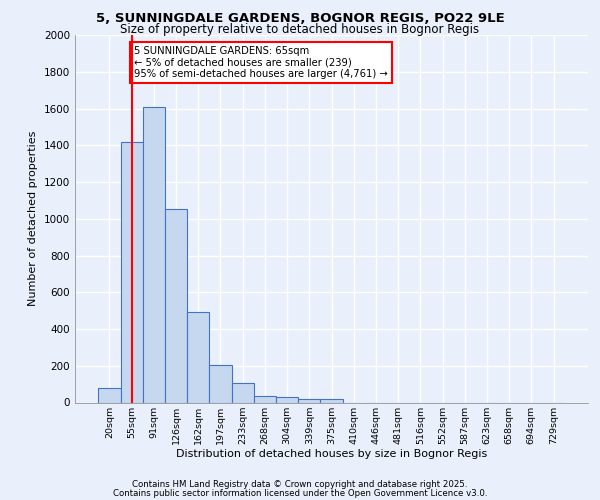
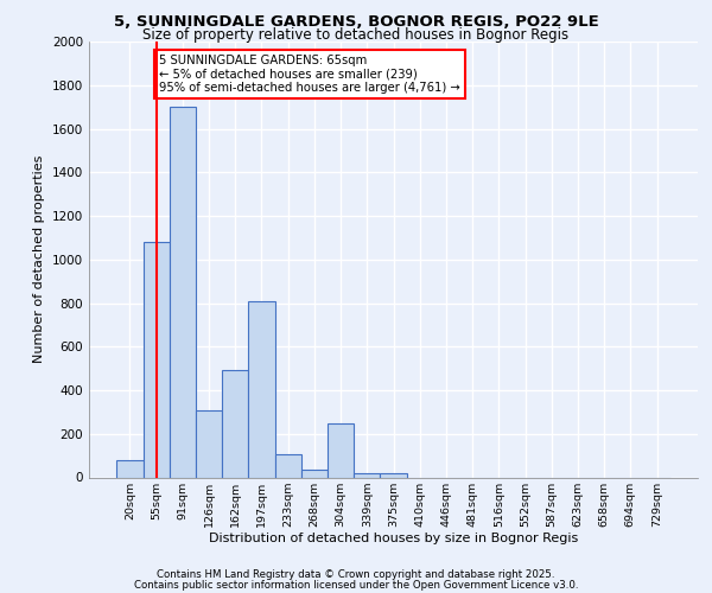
55sqm: 1420 -> 1080
91sqm: 1610 -> 1700
126sqm: 1060 -> 310
197sqm: 200 -> 810
304sqm: 30 -> 250
